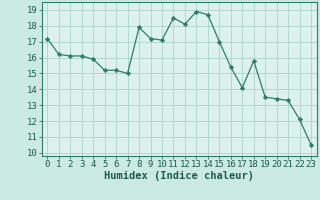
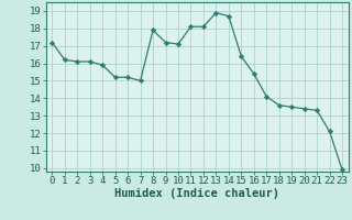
11: 18.5 -> 18.1
15: 17.0 -> 16.4
18: 15.8 -> 13.6
23: 10.5 -> 9.9
